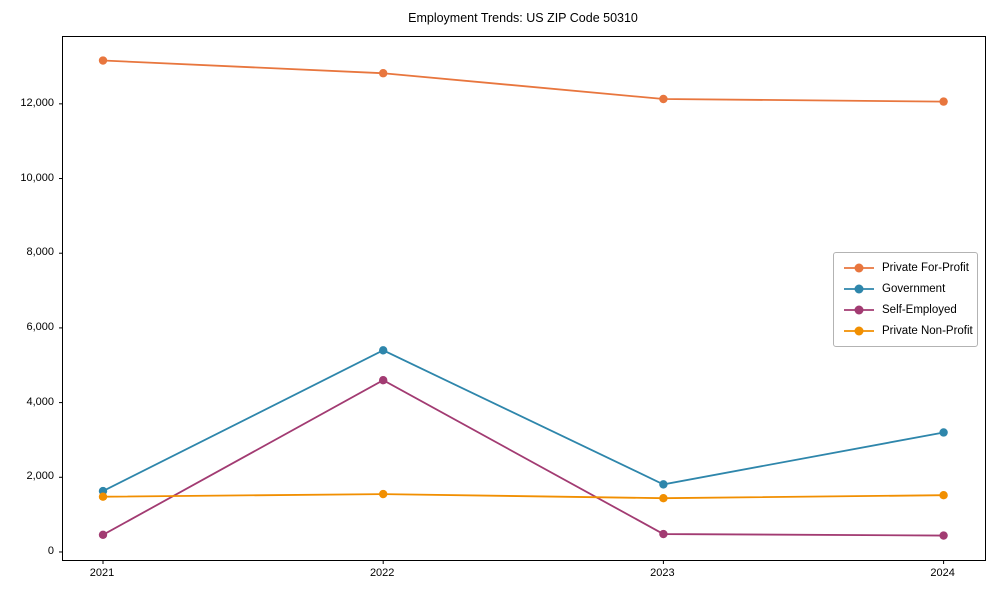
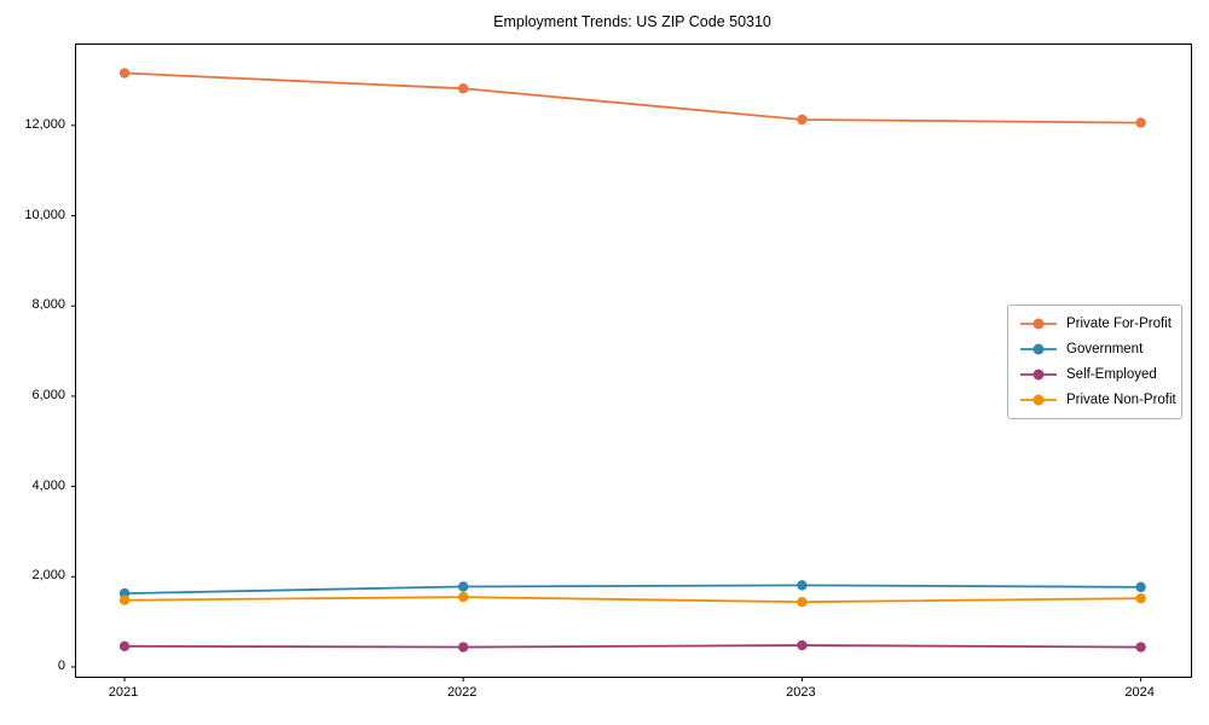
Government/2022: 5400 -> 1800
Self-Employed/2022: 4600 -> 400
Government/2024: 3200 -> 1800
